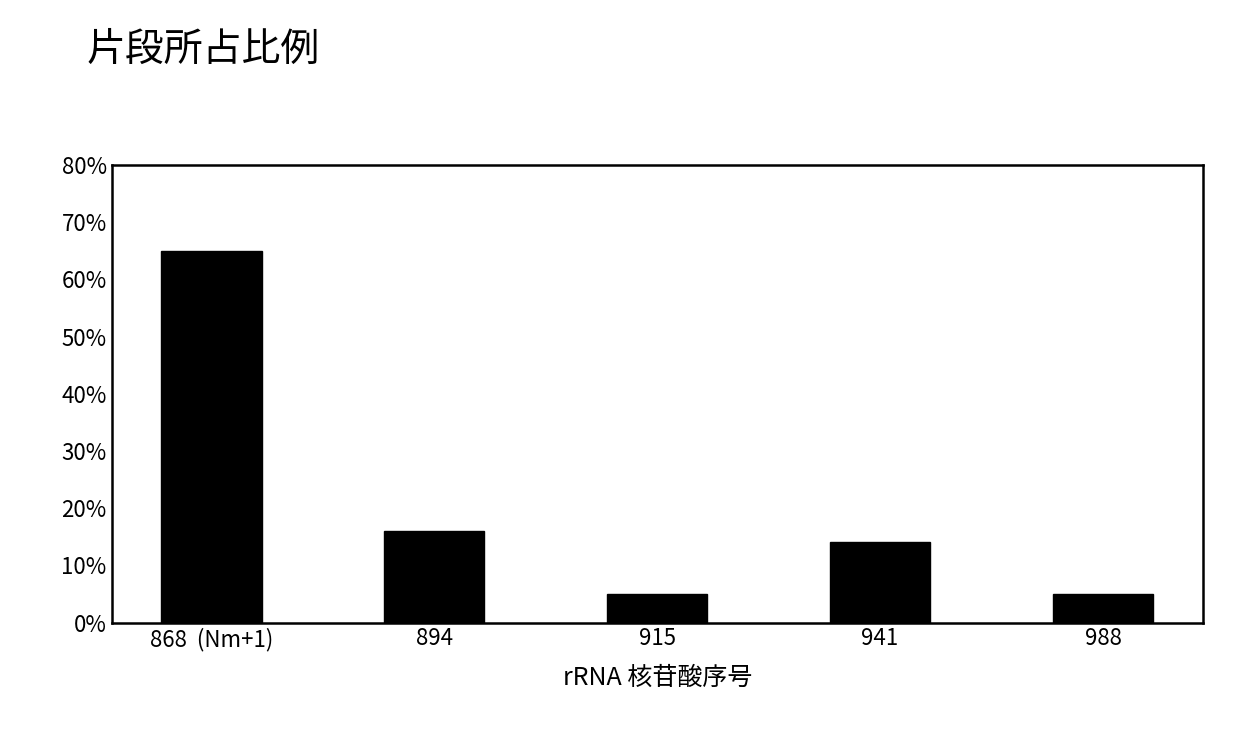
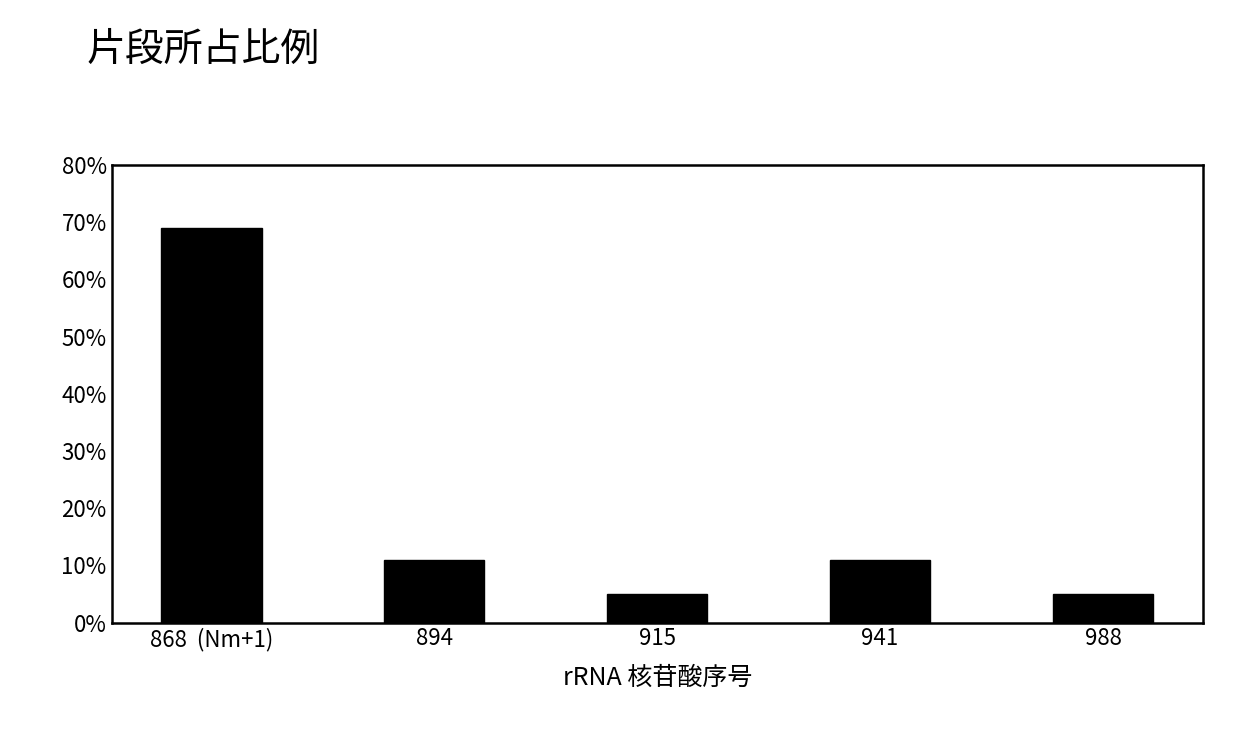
868 (Nm+1): 65% -> 69%
894: 16% -> 11%
941: 14% -> 11%
